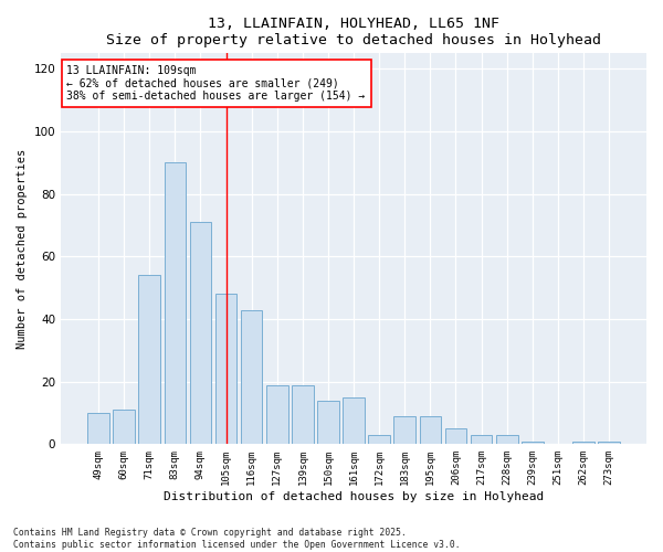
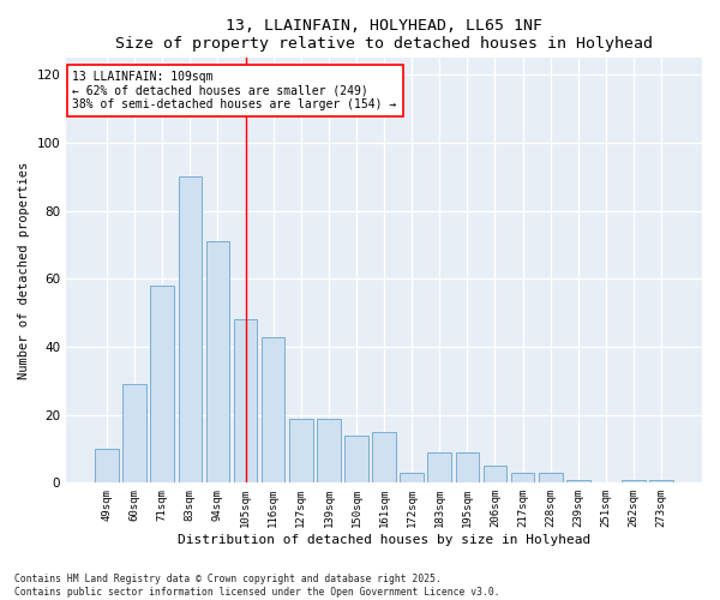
60sqm: 11 -> 29
71sqm: 54 -> 58
